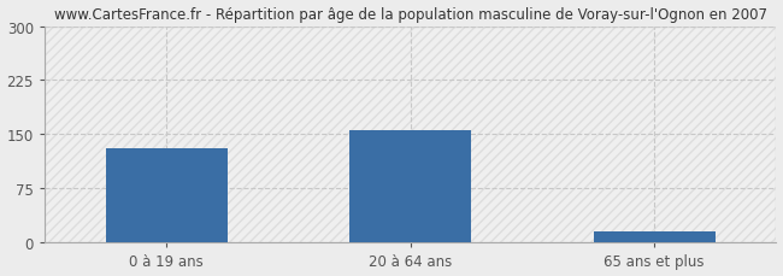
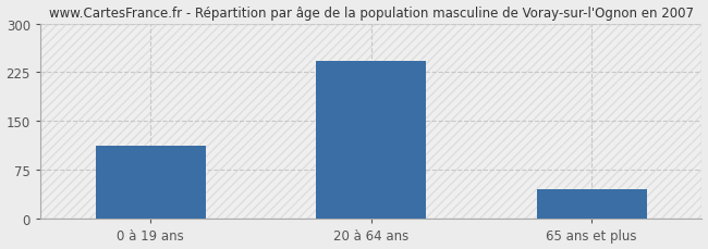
0 à 19 ans: 130 -> 113
20 à 64 ans: 156 -> 243
65 ans et plus: 16 -> 46
